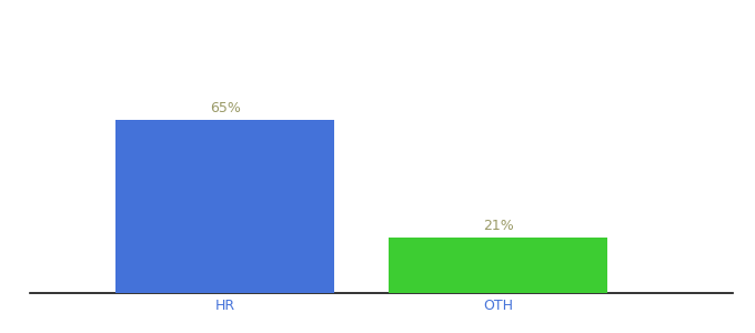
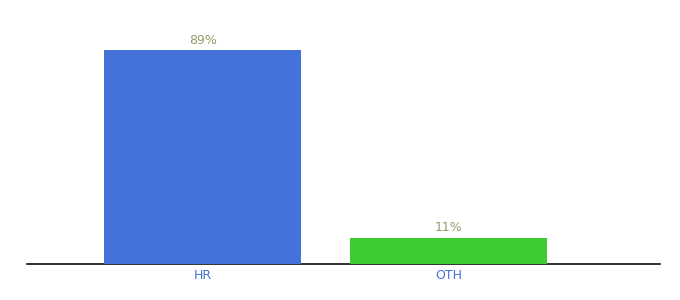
HR: 65% -> 89%
OTH: 21% -> 11%
